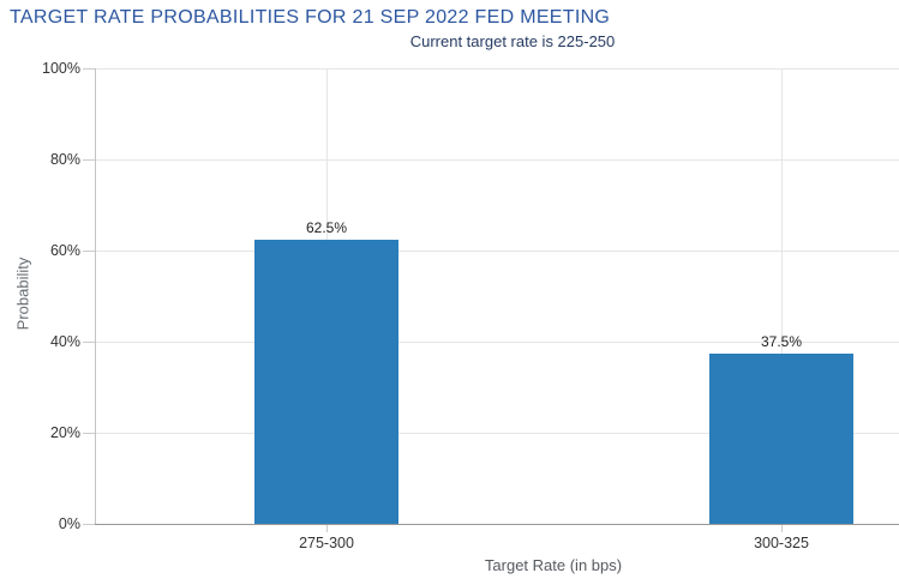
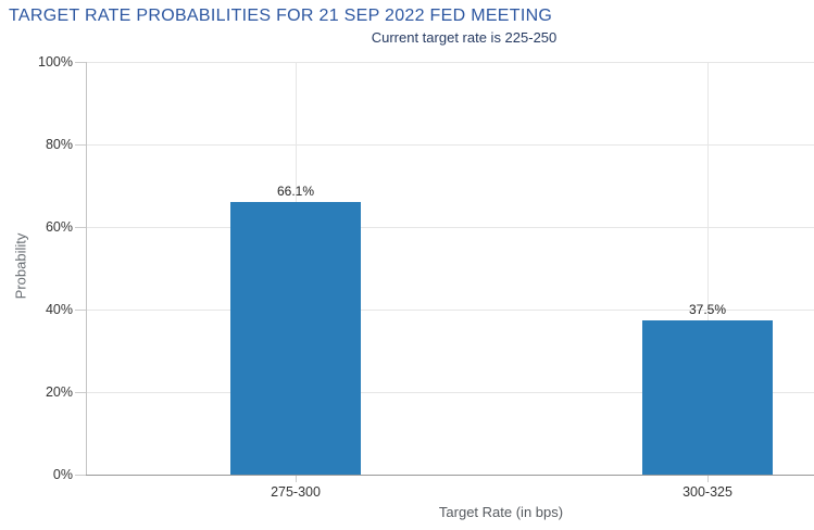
275-300: 62.5% -> 66.1%
